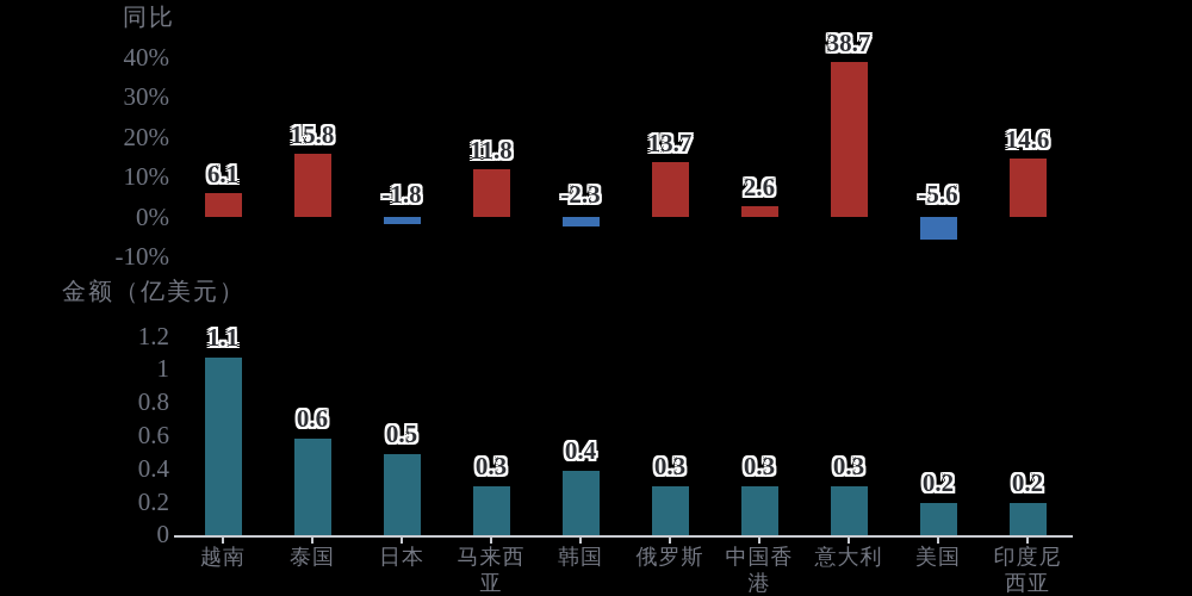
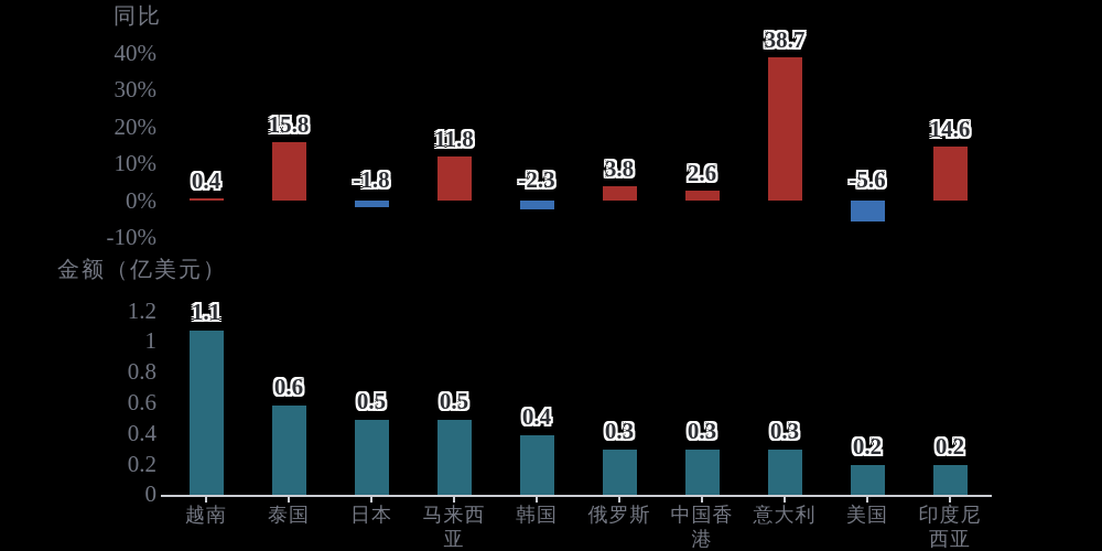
同比/越南: 6.1 -> 0.4
同比/俄罗斯: 13.7 -> 3.8
金额（亿美元）/马来西亚: 0.3 -> 0.5
